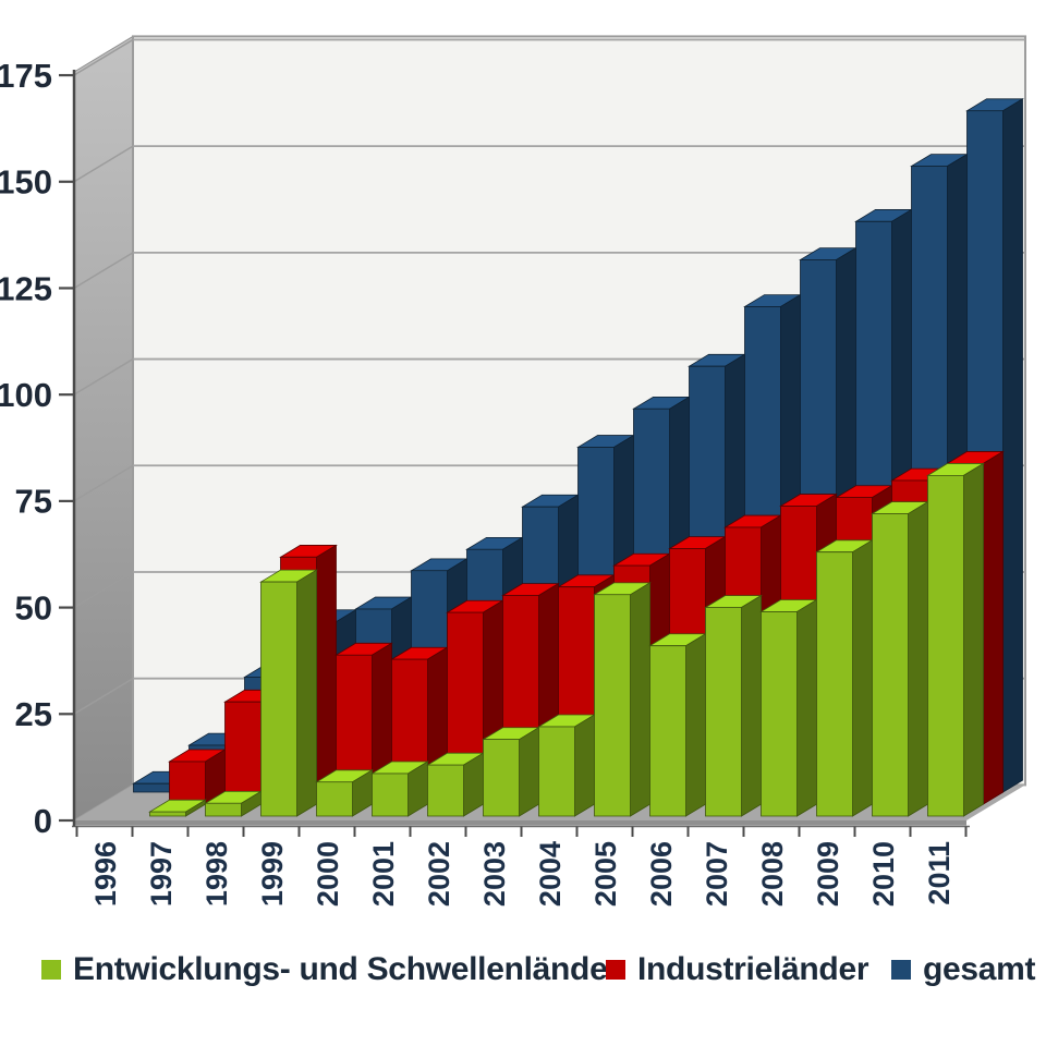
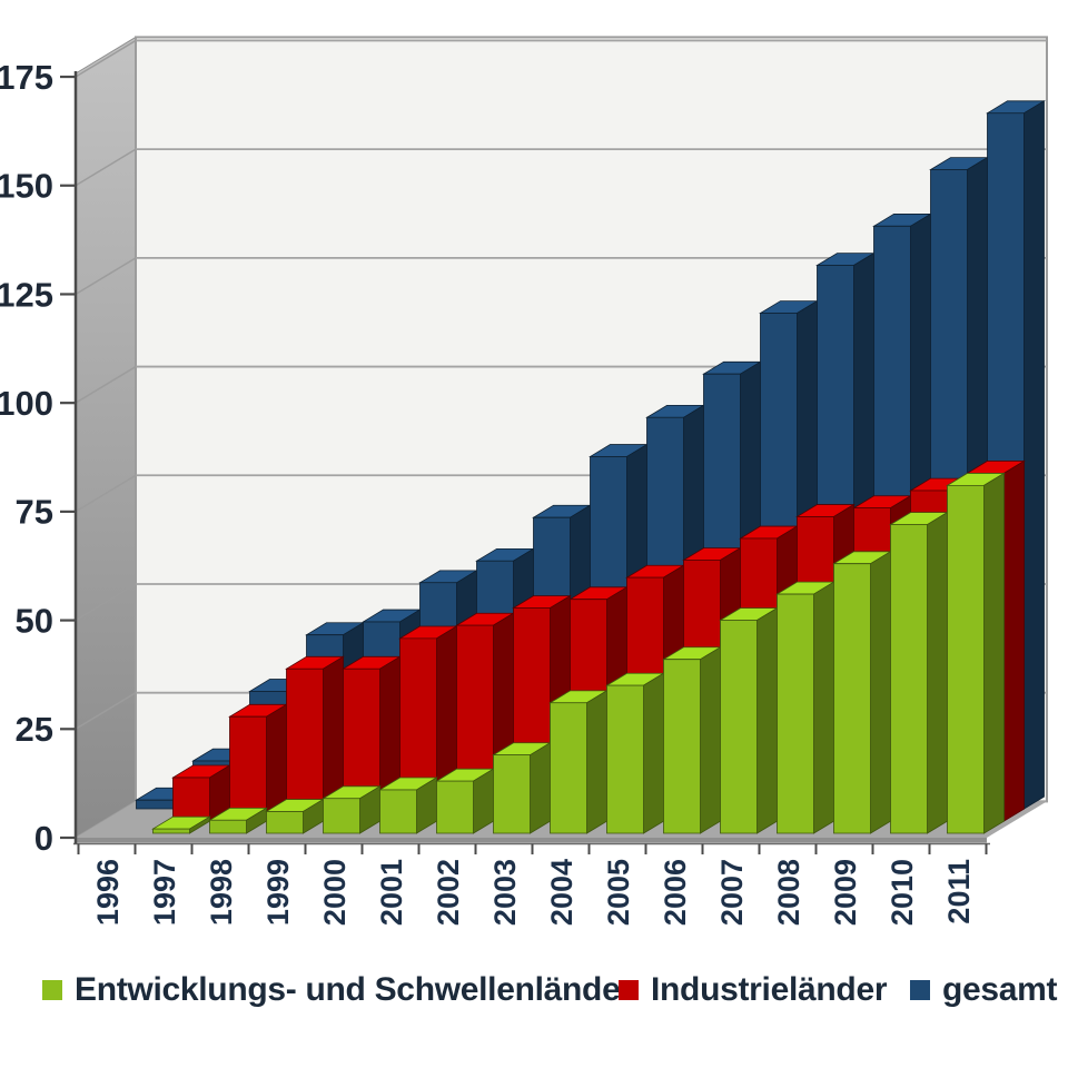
Entwicklungs- und Schwellenländer/1999: 55 -> 5
Industrieländer/1999: 58 -> 35
Industrieländer/2001: 34 -> 42
Entwicklungs- und Schwellenländer/2004: 21 -> 30
Entwicklungs- und Schwellenländer/2005: 52 -> 34
Entwicklungs- und Schwellenländer/2008: 48 -> 55
